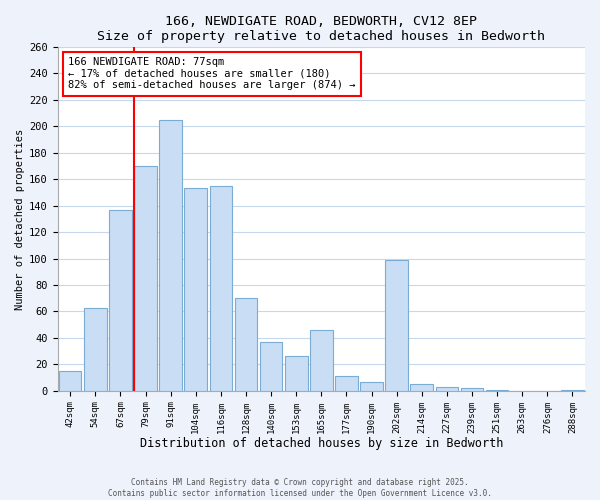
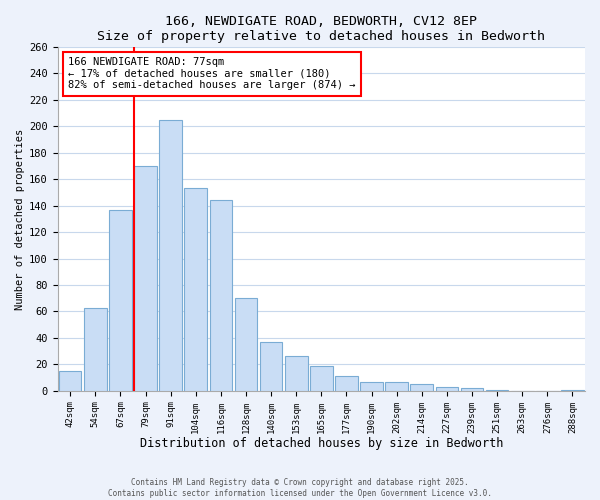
116sqm: 155 -> 144
165sqm: 46 -> 19
202sqm: 99 -> 7
